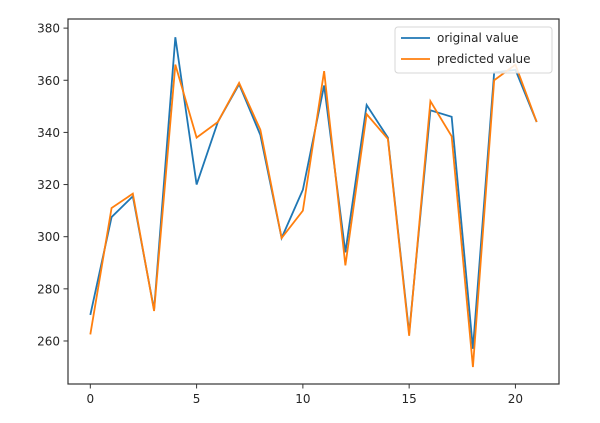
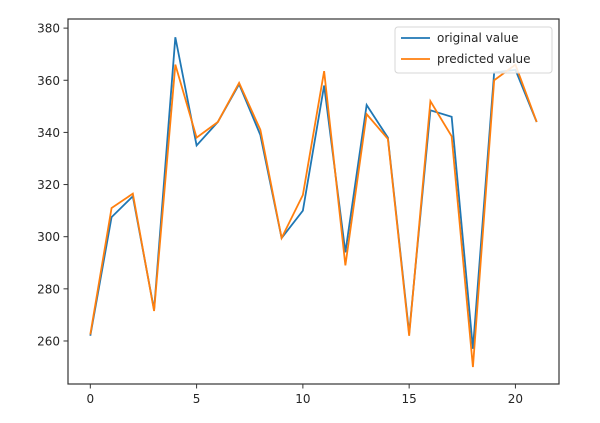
original value/0: 270 -> 262
original value/5: 320 -> 335
original value/10: 318 -> 310
predicted value/10: 310 -> 316
